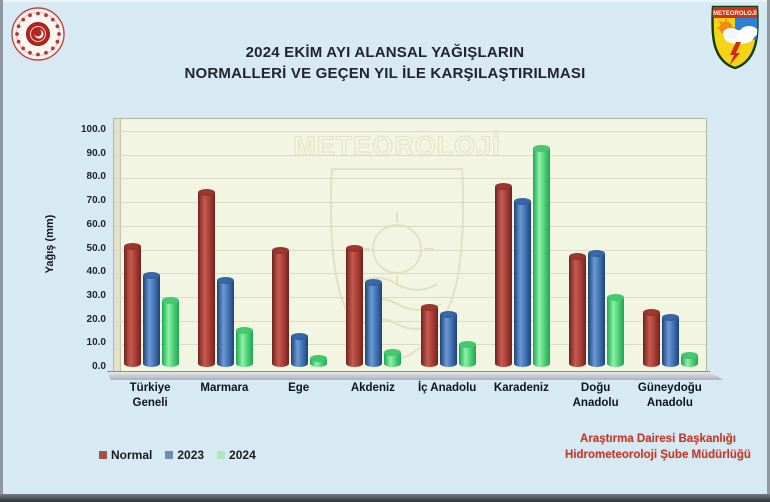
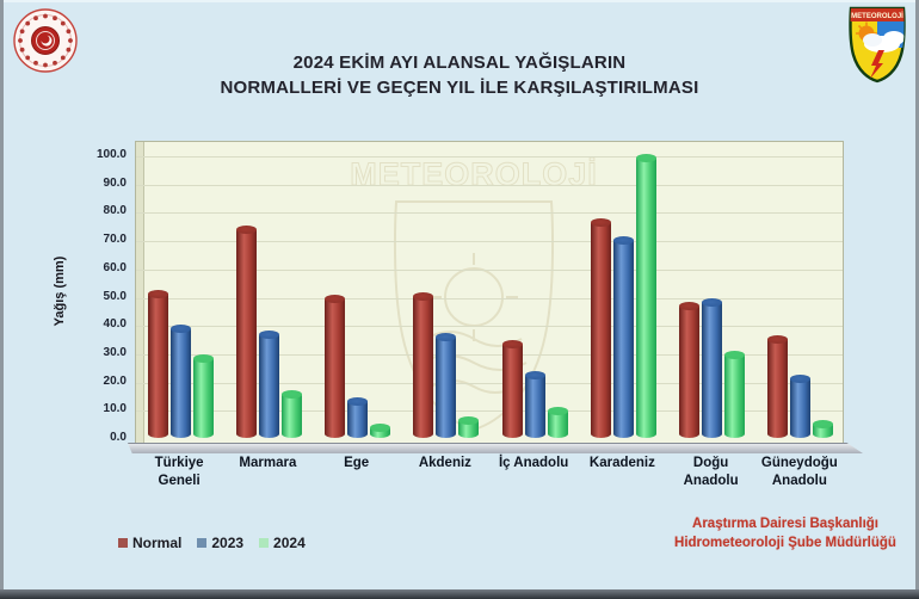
Normal/İç Anadolu: 25 -> 33
2024/Karadeniz: 92 -> 99
Normal/Güneydoğu Anadolu: 23 -> 35
